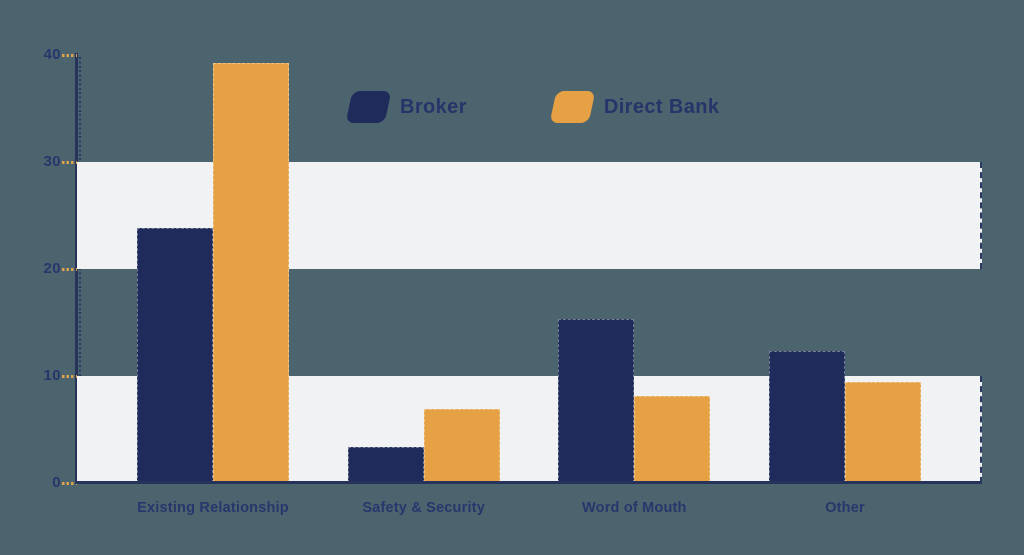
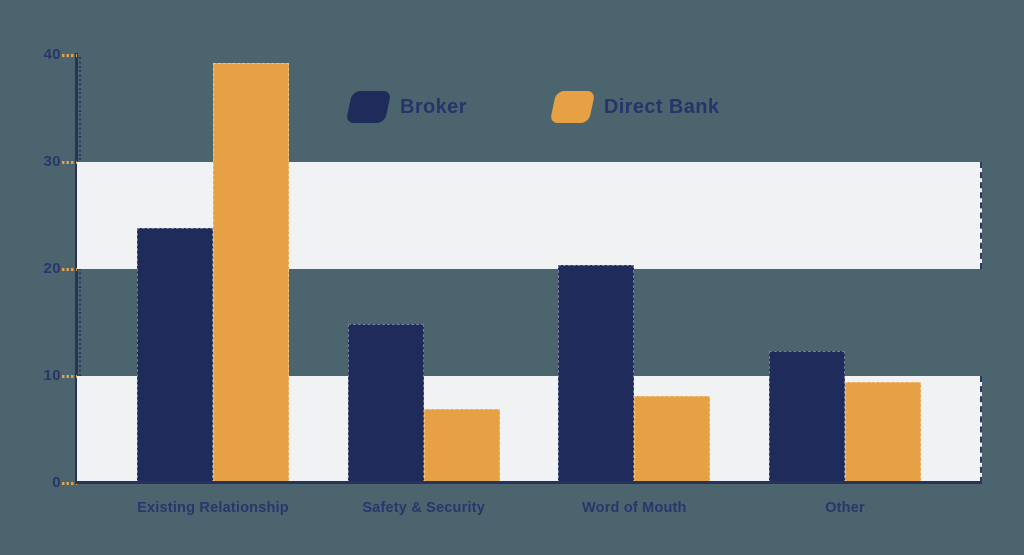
Broker/Safety & Security: 3.4 -> 14.9
Broker/Word of Mouth: 15.3 -> 20.4
